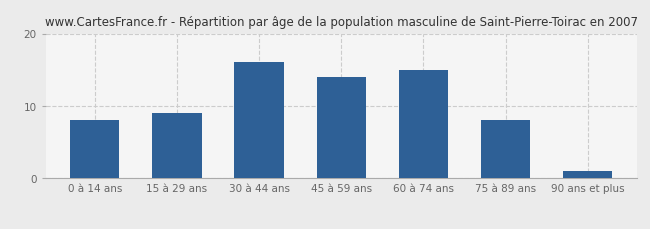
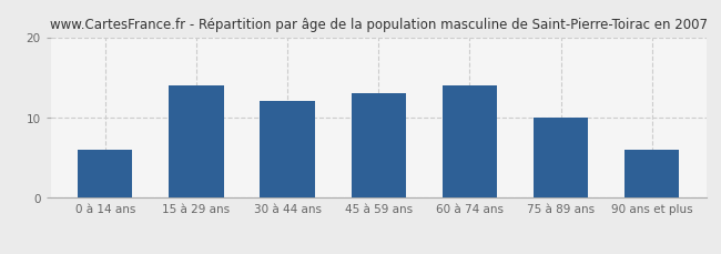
0 à 14 ans: 8 -> 6
15 à 29 ans: 9 -> 14
30 à 44 ans: 16 -> 12
45 à 59 ans: 14 -> 13
60 à 74 ans: 15 -> 14
75 à 89 ans: 8 -> 10
90 ans et plus: 1 -> 6
